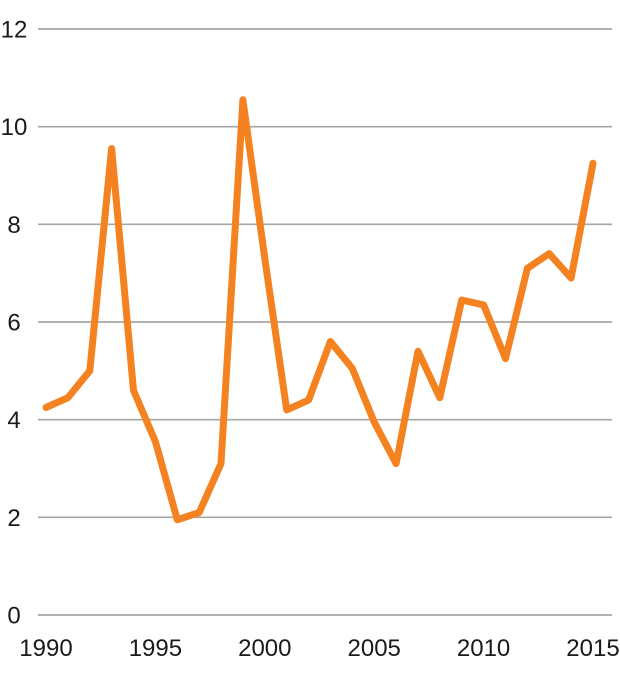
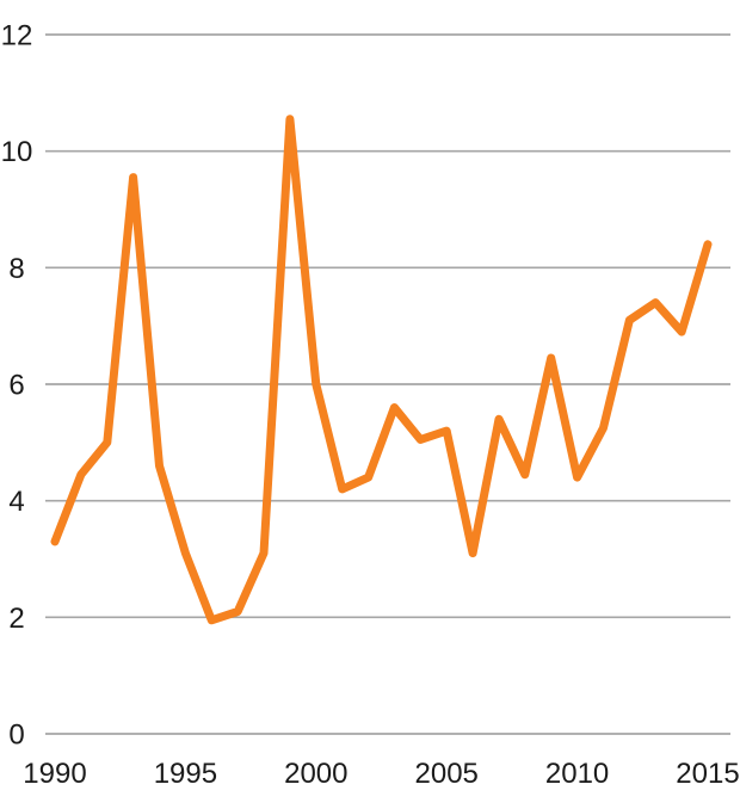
1990: 4.2 -> 3.3
1995: 3.5 -> 3.1
2000: 7.3 -> 6.0
2005: 4.0 -> 5.2
2010: 6.3 -> 4.4
2015: 9.2 -> 8.4
